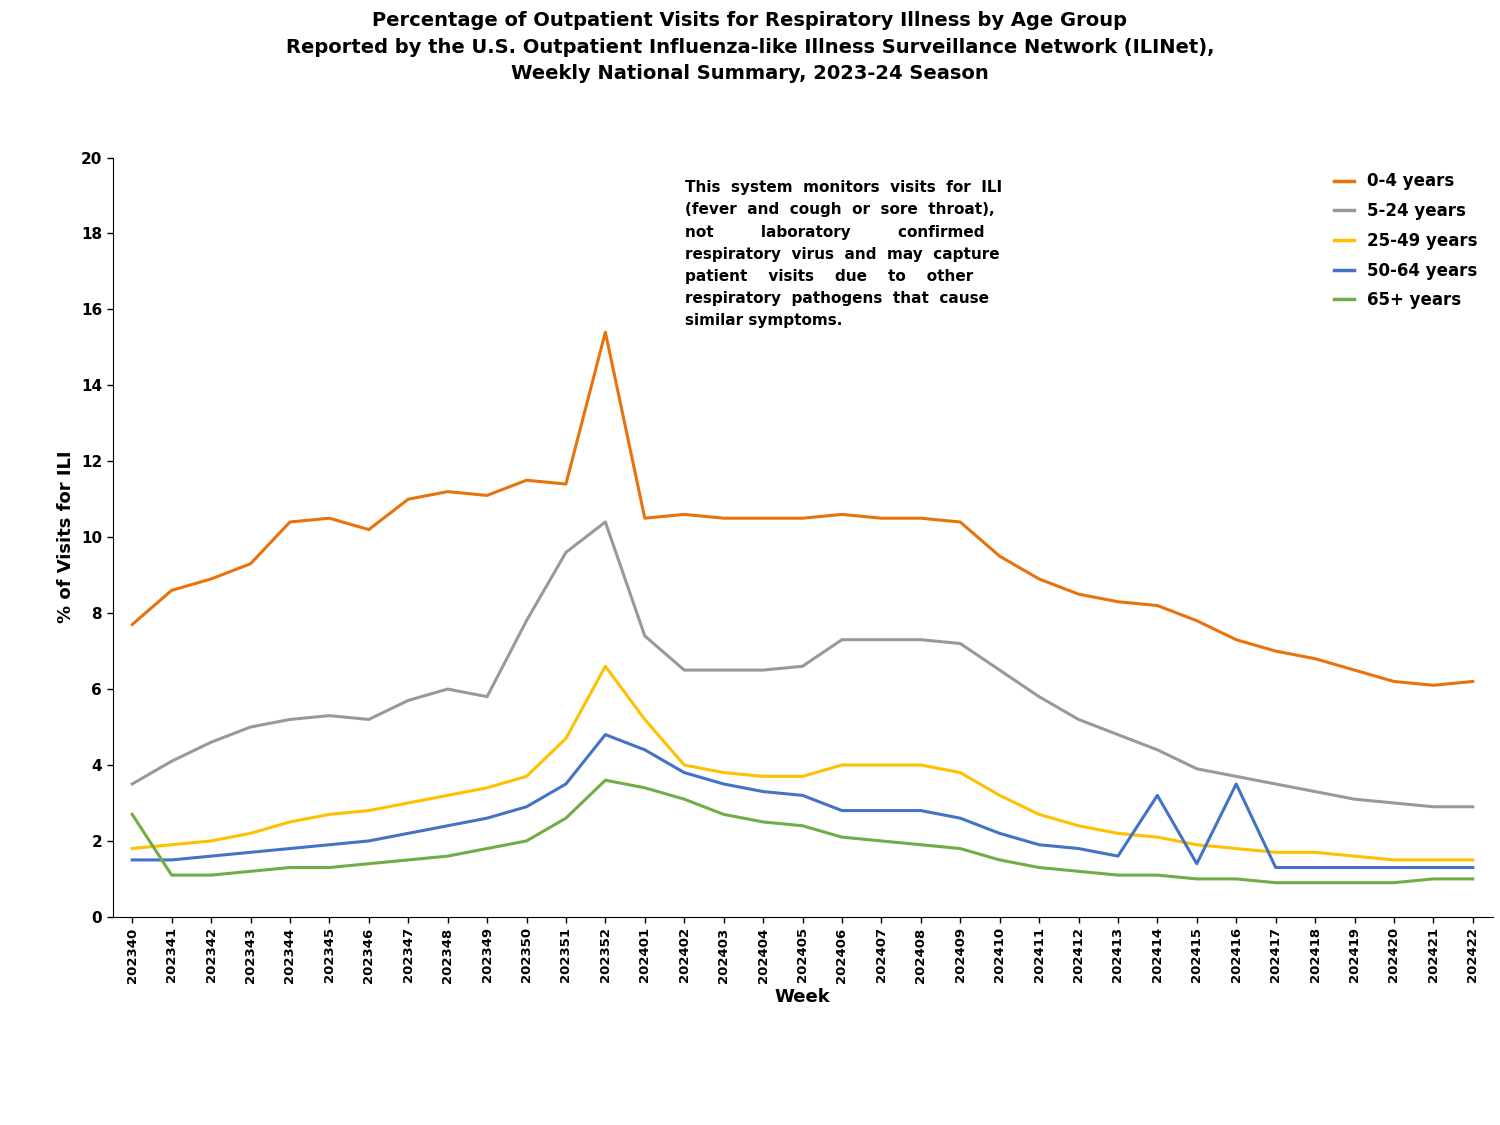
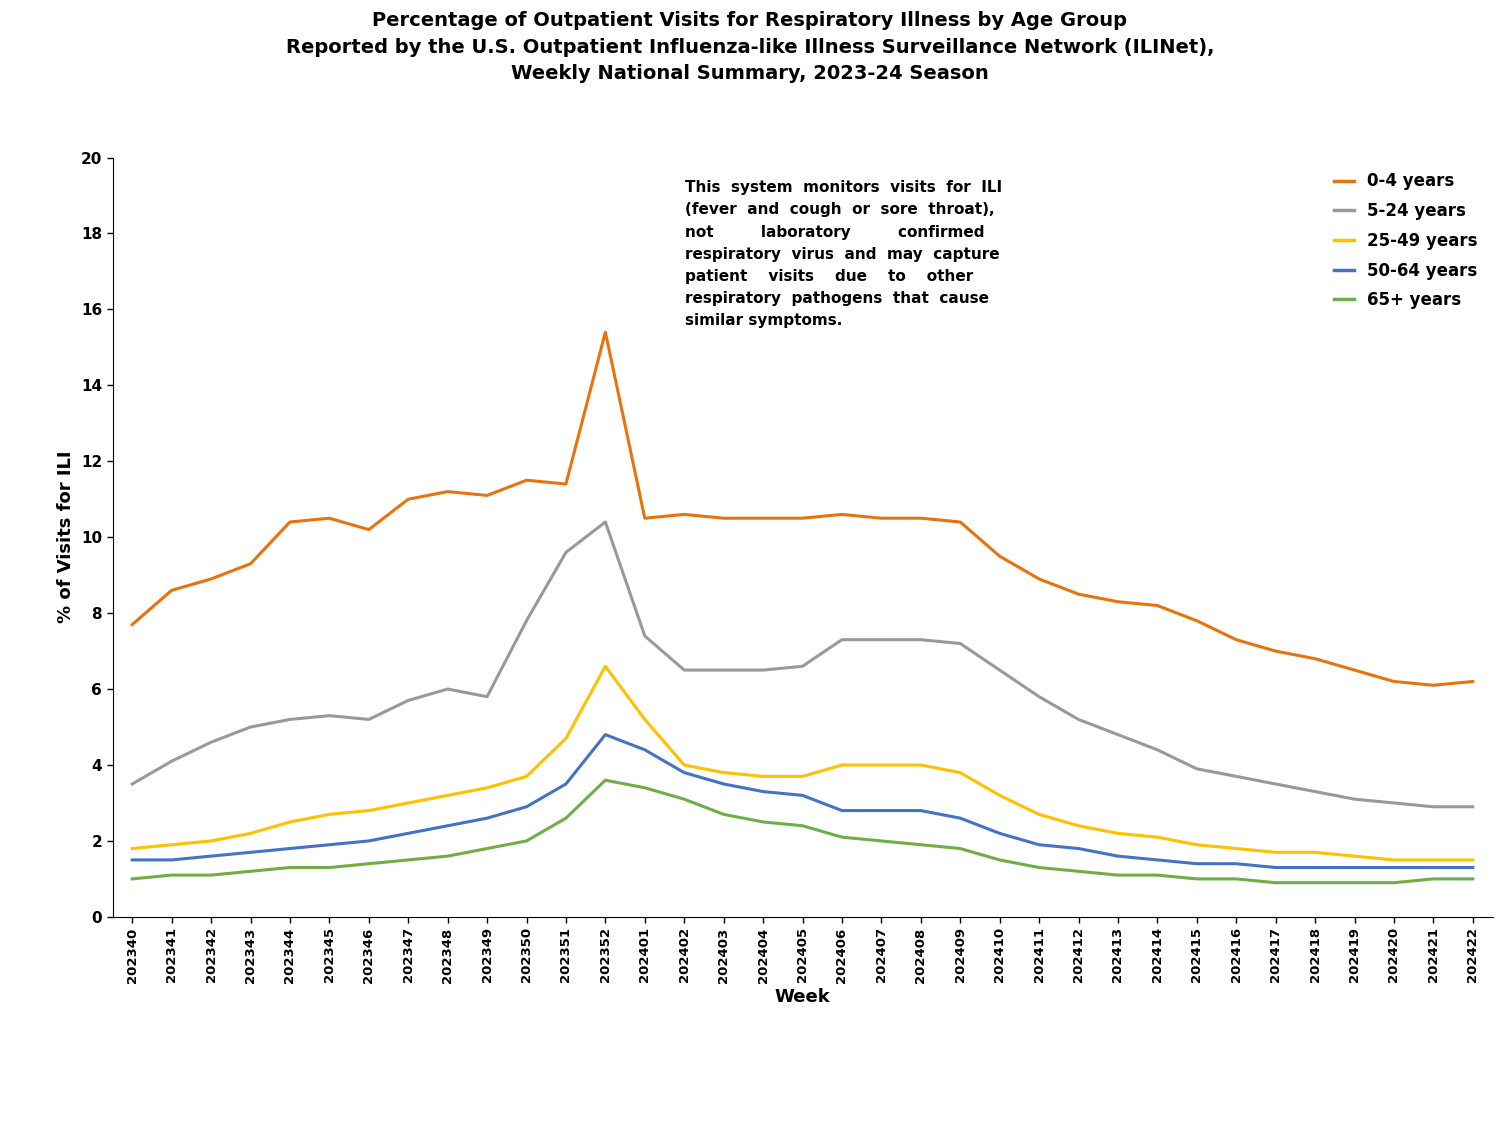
65+ years/202340: 2.7 -> 1.0
50-64 years/202414: 3.2 -> 1.5
50-64 years/202416: 3.5 -> 1.4
